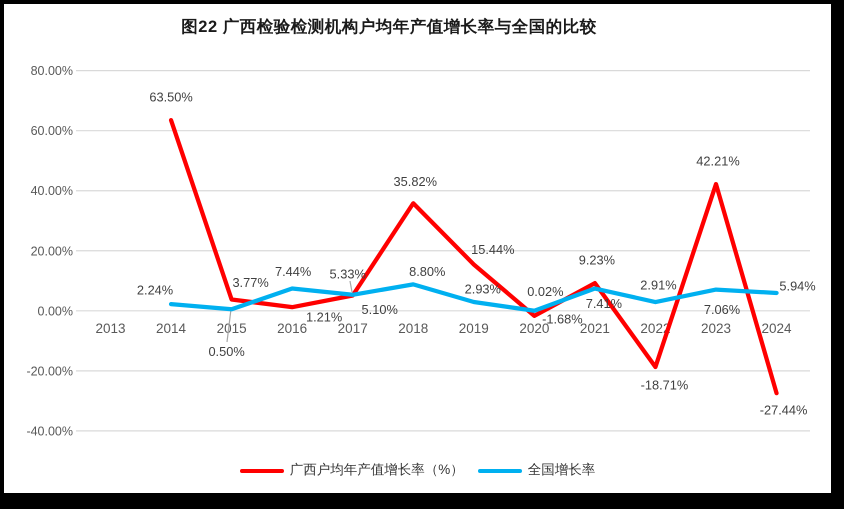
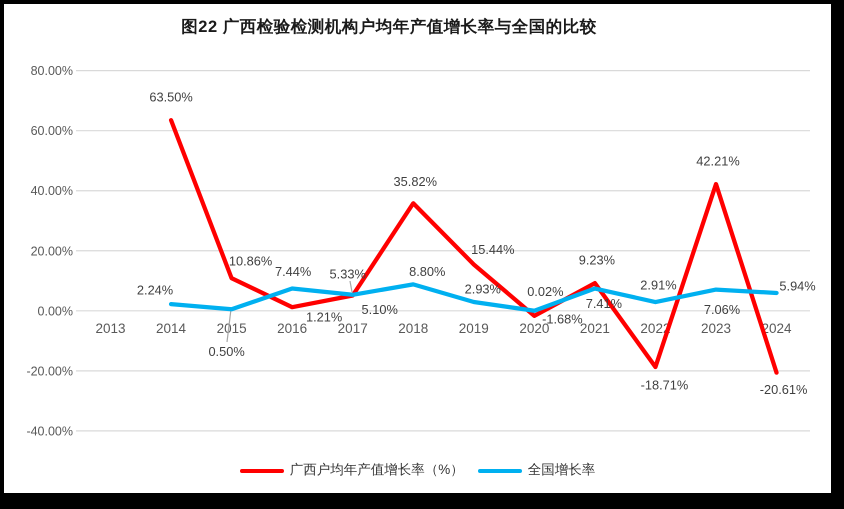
广西户均年产值增长率（%）/2015: 3.77% -> 10.86%
广西户均年产值增长率（%）/2024: -27.44% -> -20.61%
